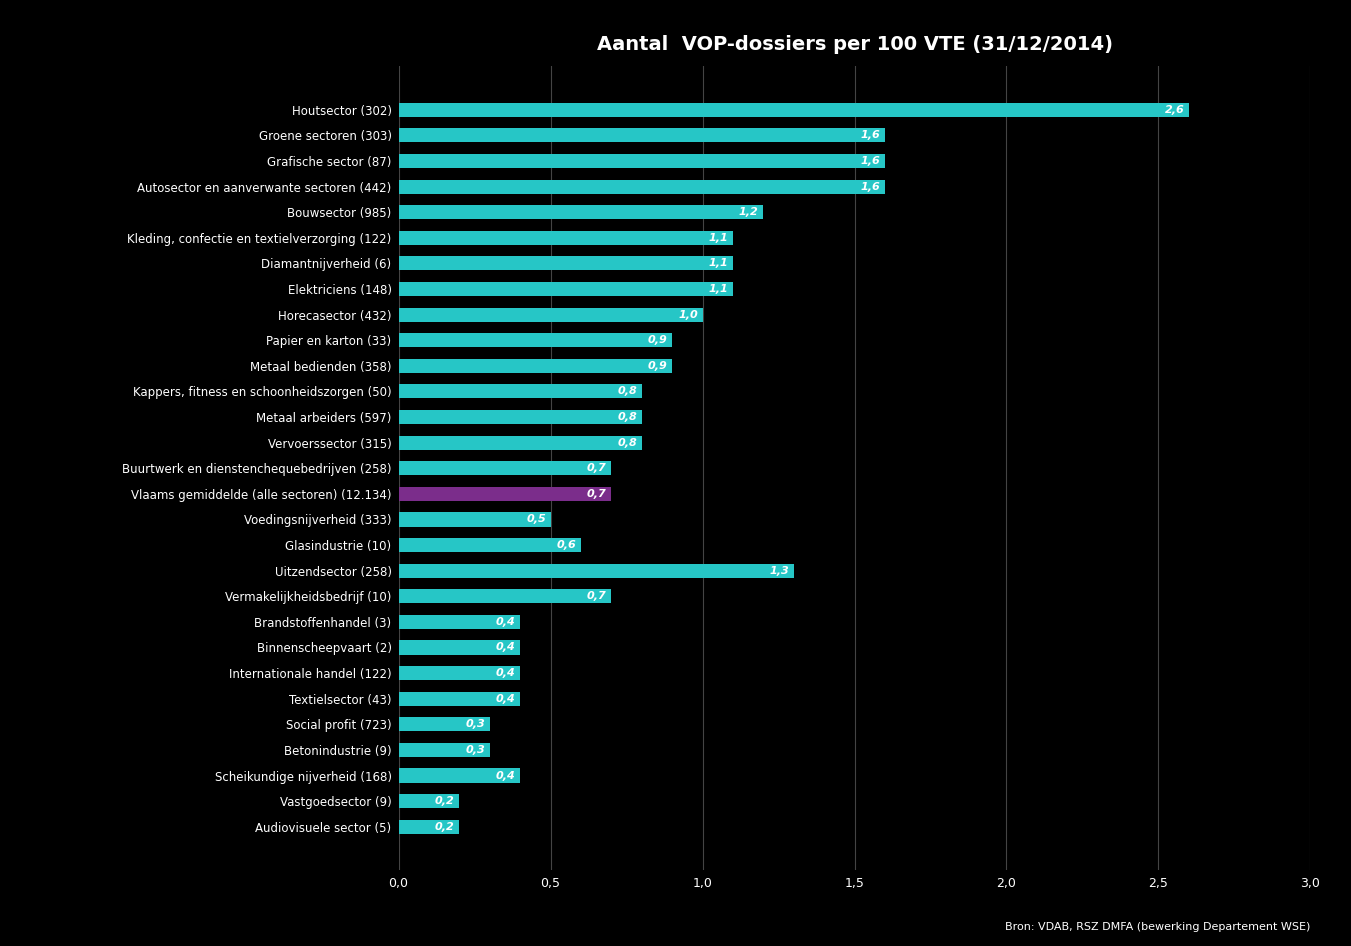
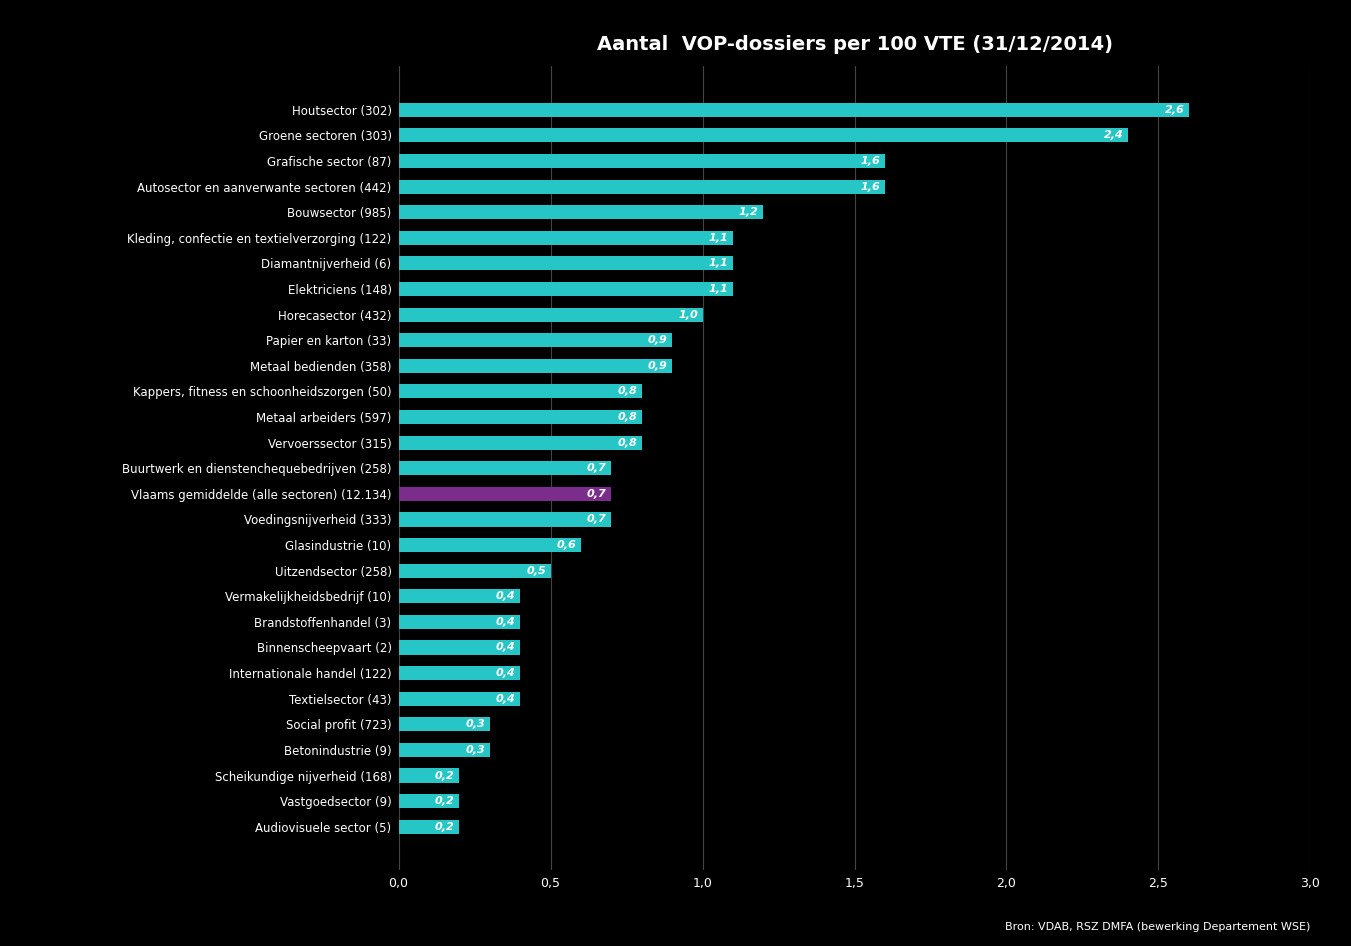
Groene sectoren (303): 1,6 -> 2,4
Voedingsnijverheid (333): 0,5 -> 0,7
Uitzendsector (258): 1,3 -> 0,5
Vermakelijkheidsbedrijf (10): 0,7 -> 0,4
Scheikundige nijverheid (168): 0,4 -> 0,2
